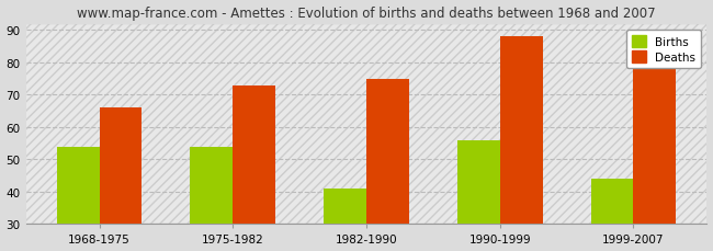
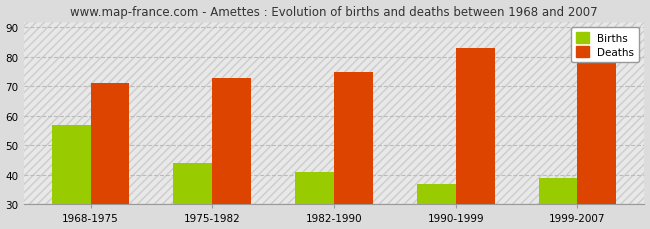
Births/1968-1975: 54 -> 57
Deaths/1968-1975: 66 -> 71
Births/1975-1982: 54 -> 44
Births/1990-1999: 56 -> 37
Deaths/1990-1999: 88 -> 83
Births/1999-2007: 44 -> 39
